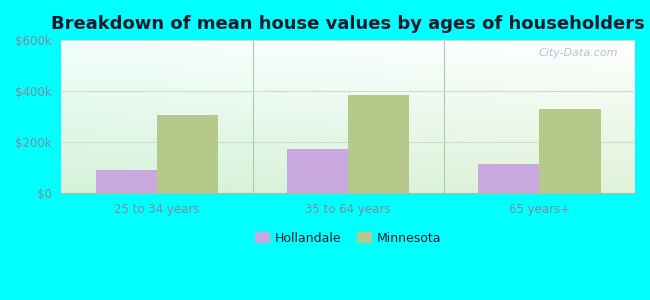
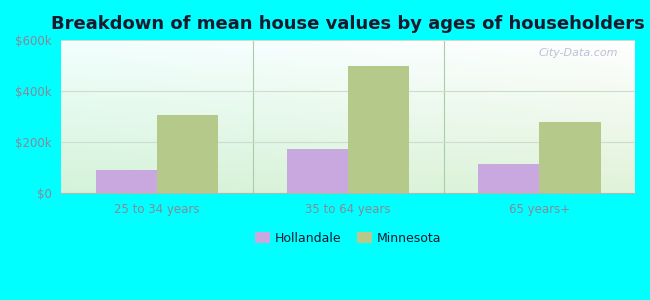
Minnesota/35 to 64 years: $385k -> $500k
Minnesota/65 years+: $330k -> $280k
